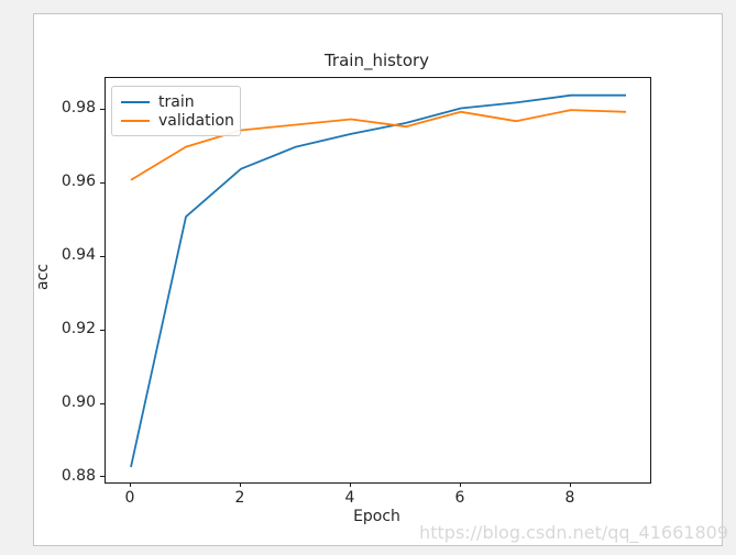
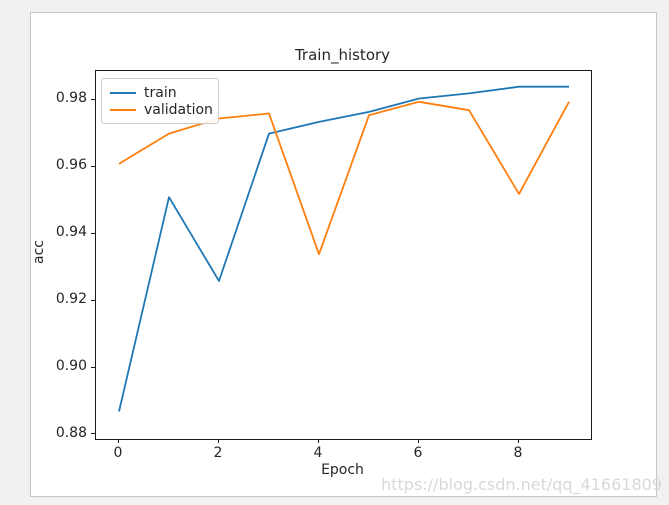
train/0: 0.883 -> 0.887
train/2: 0.964 -> 0.926
validation/4: 0.978 -> 0.934
validation/8: 0.980 -> 0.952
